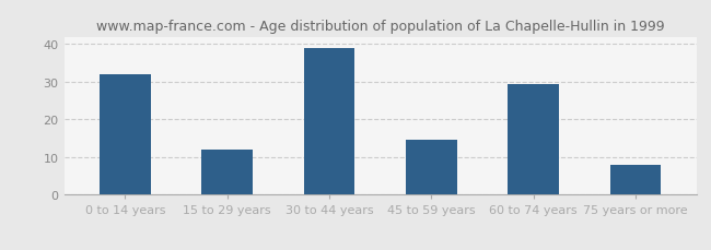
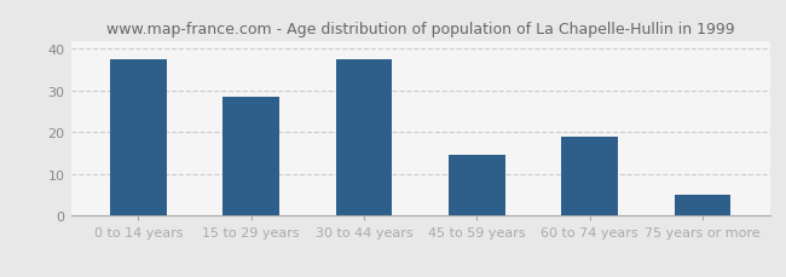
0 to 14 years: 32.0 -> 37.5
15 to 29 years: 12.0 -> 28.5
30 to 44 years: 39.0 -> 37.5
60 to 74 years: 29.5 -> 19.0
75 years or more: 8.0 -> 5.0
